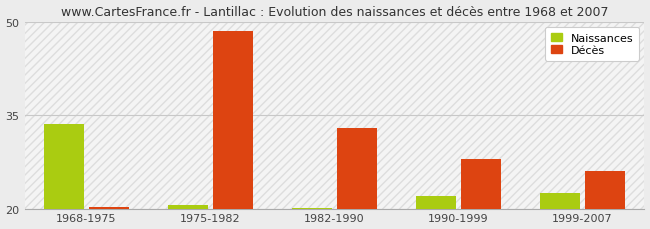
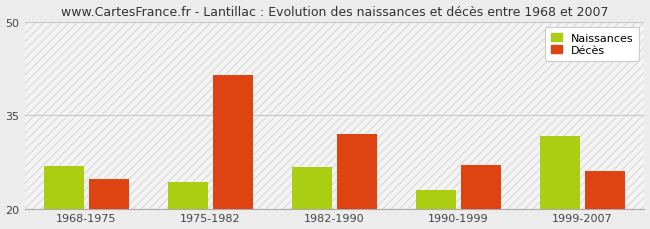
Naissances/1968-1975: 33.5 -> 26.8
Décès/1968-1975: 20.3 -> 24.8
Naissances/1975-1982: 20.5 -> 24.2
Décès/1975-1982: 48.5 -> 41.4
Naissances/1982-1990: 20.1 -> 26.6
Décès/1982-1990: 33.0 -> 32.0
Naissances/1990-1999: 22.0 -> 23.0
Décès/1990-1999: 28.0 -> 27.0
Naissances/1999-2007: 22.5 -> 31.6
